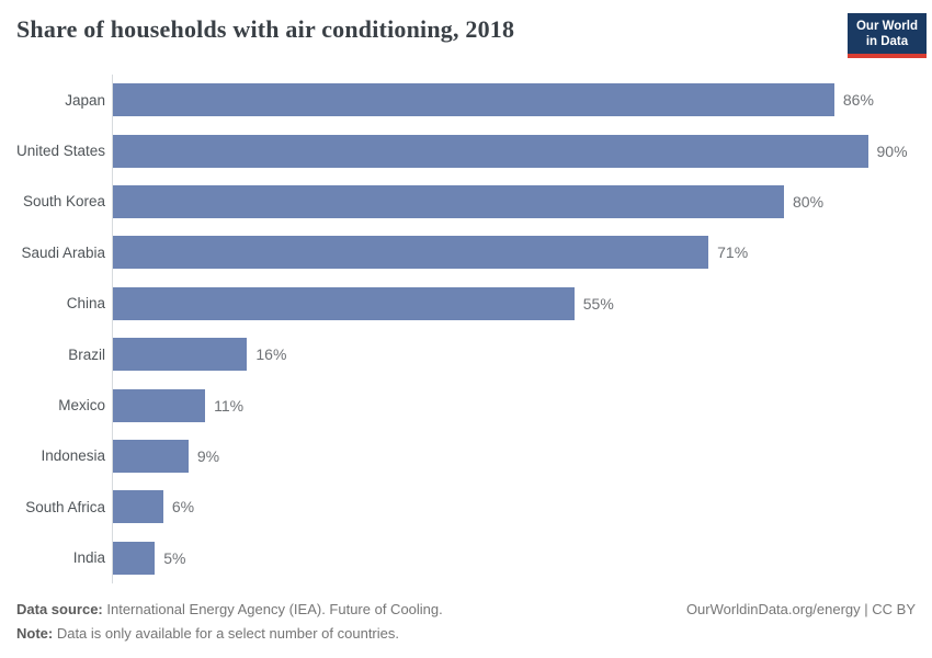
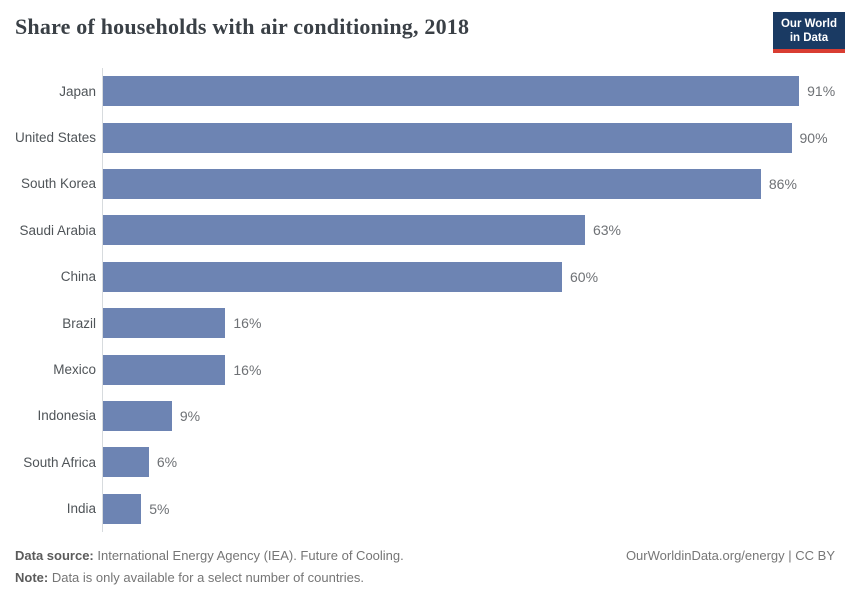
Japan: 86% -> 91%
South Korea: 80% -> 86%
Saudi Arabia: 71% -> 63%
China: 55% -> 60%
Mexico: 11% -> 16%
